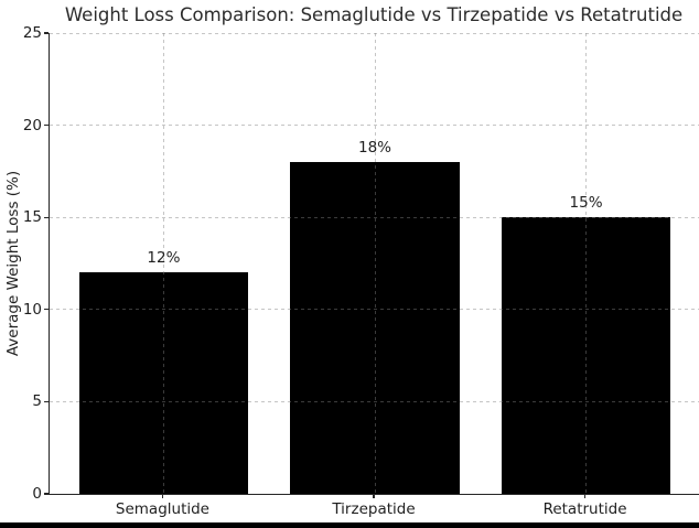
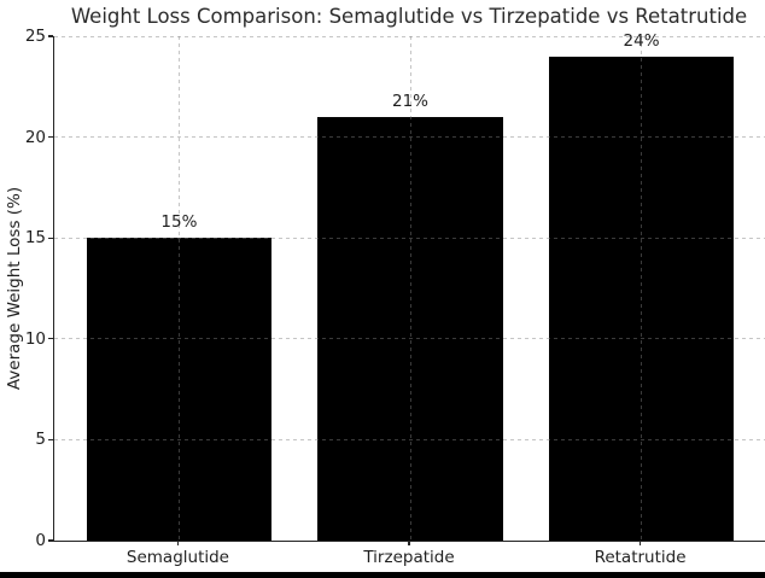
Semaglutide: 12% -> 15%
Tirzepatide: 18% -> 21%
Retatrutide: 15% -> 24%
